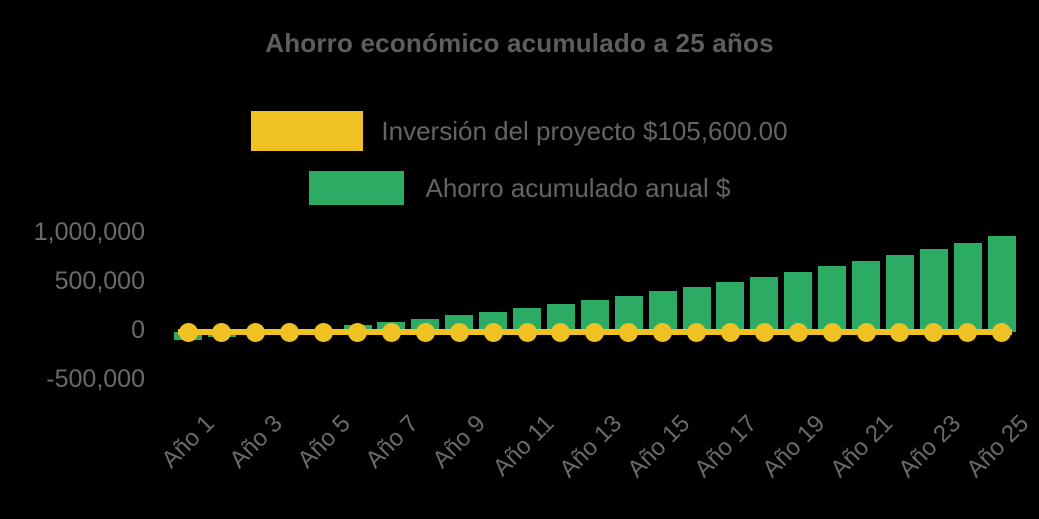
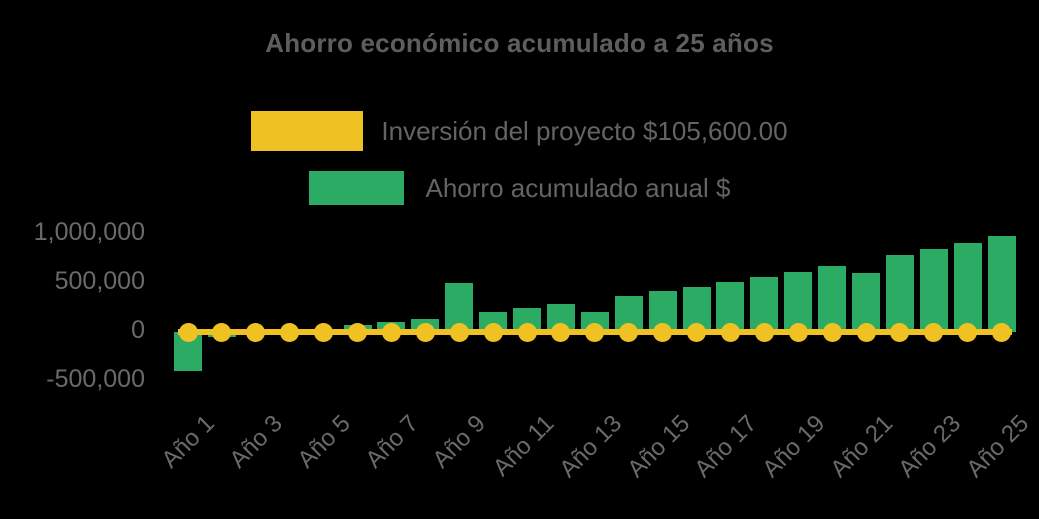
Ahorro acumulado anual $/Año 1: -100000 -> -400000
Ahorro acumulado anual $/Año 9: 200000 -> 500000
Ahorro acumulado anual $/Año 13: 300000 -> 200000
Ahorro acumulado anual $/Año 21: 700000 -> 600000
